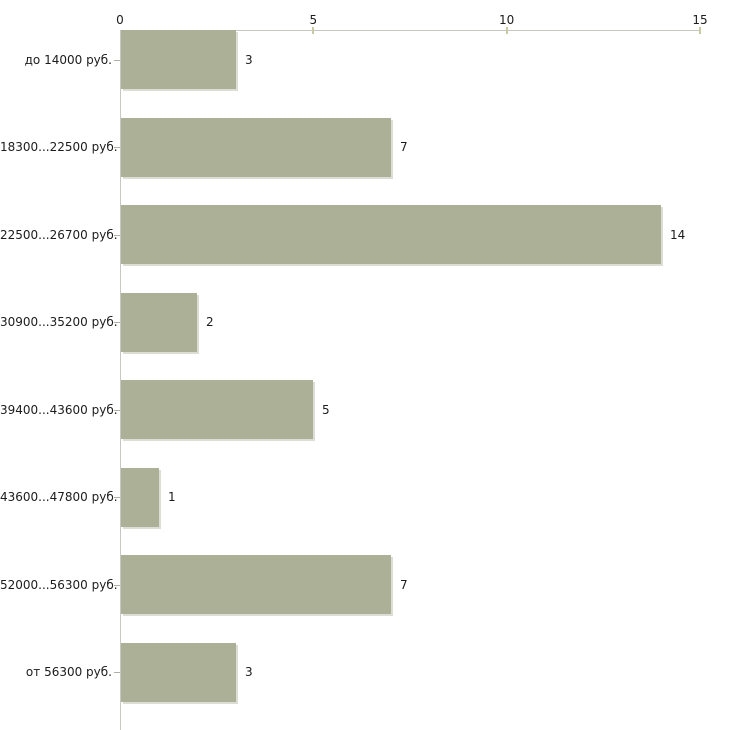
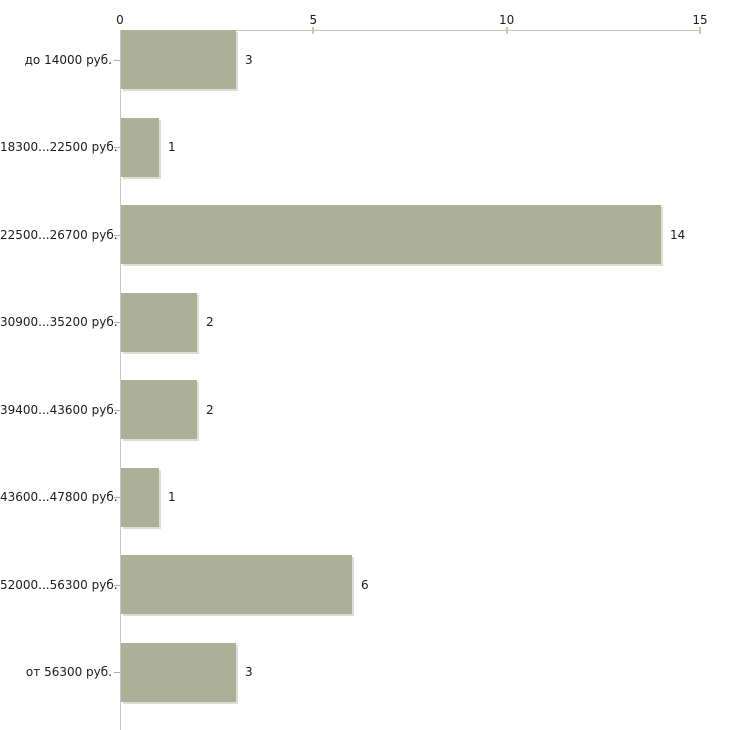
18300...22500 руб.: 7 -> 1
39400...43600 руб.: 5 -> 2
52000...56300 руб.: 7 -> 6
